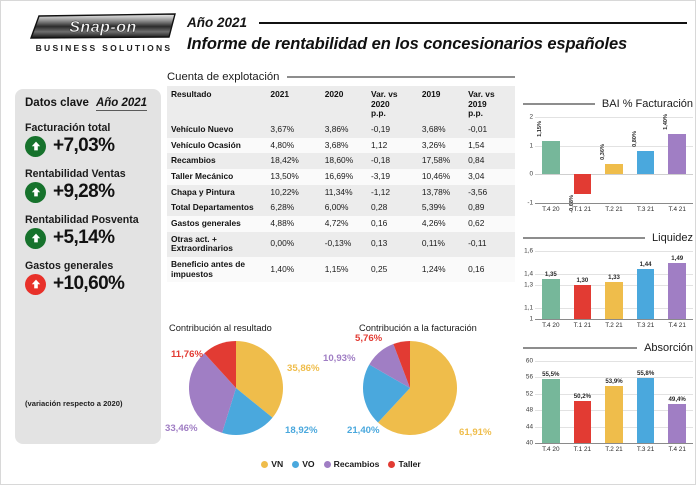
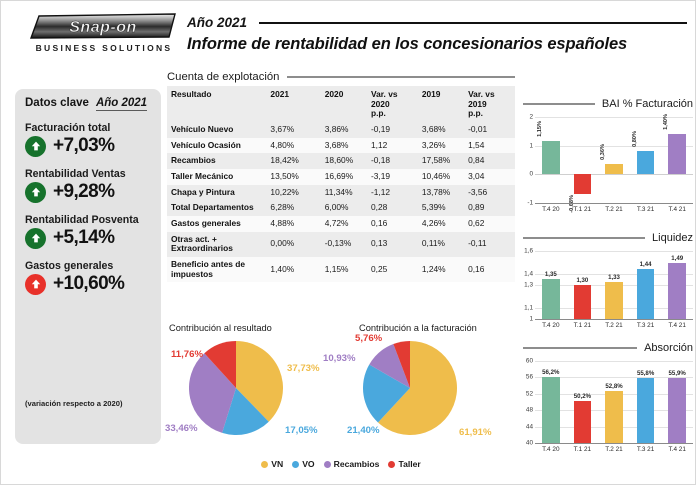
Contribución al resultado/VN: 35,86% -> 37,73%
Contribución al resultado/VO: 18,92% -> 17,05%
Absorción/T.4 20: 55,5% -> 56,2%
Absorción/T.2 21: 53,9% -> 52,8%
Absorción/T.4 21: 49,4% -> 55,9%
